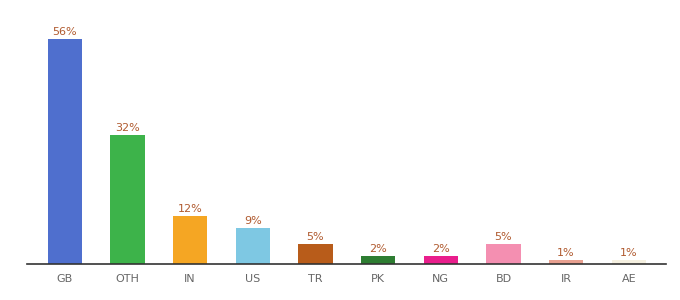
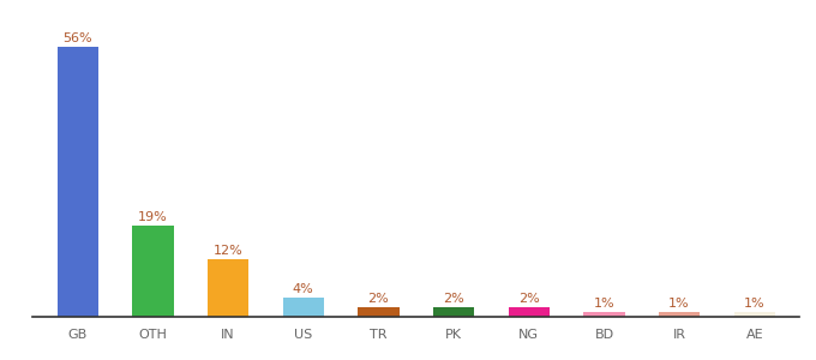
OTH: 32% -> 19%
US: 9% -> 4%
TR: 5% -> 2%
BD: 5% -> 1%
